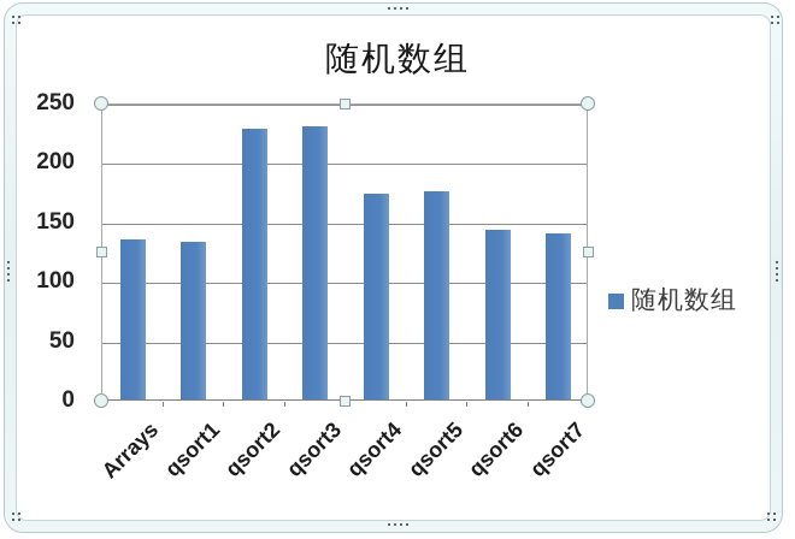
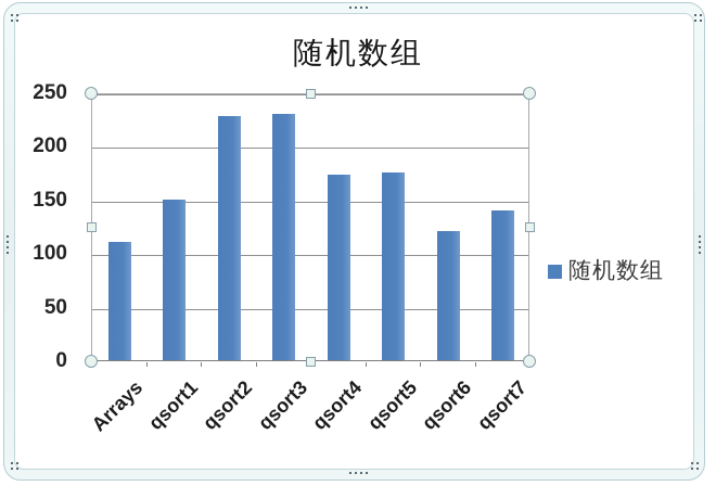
Arrays: 140 -> 110
qsort1: 130 -> 150
qsort6: 140 -> 120
